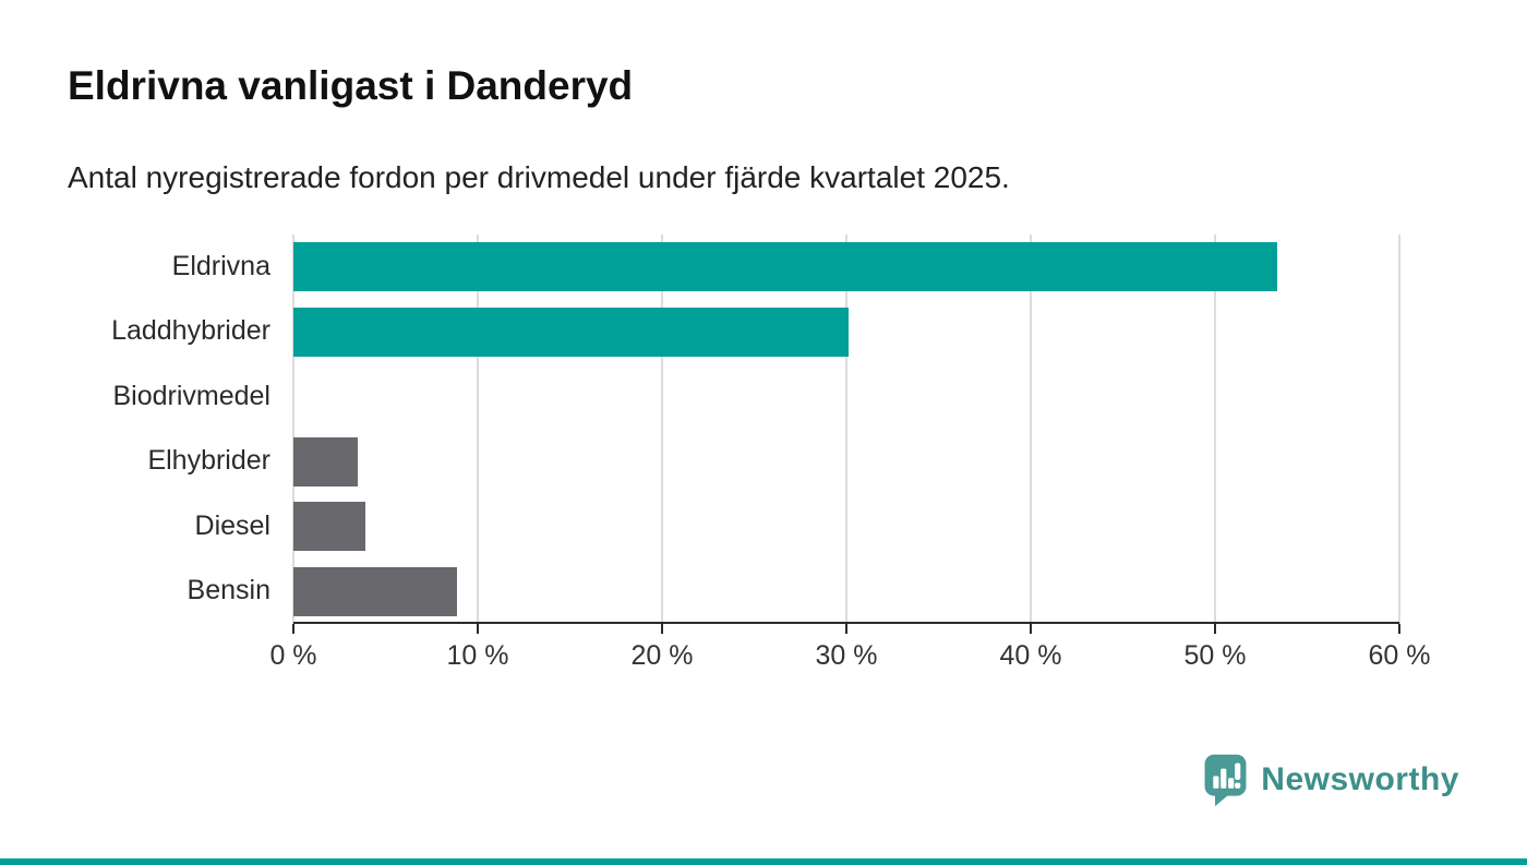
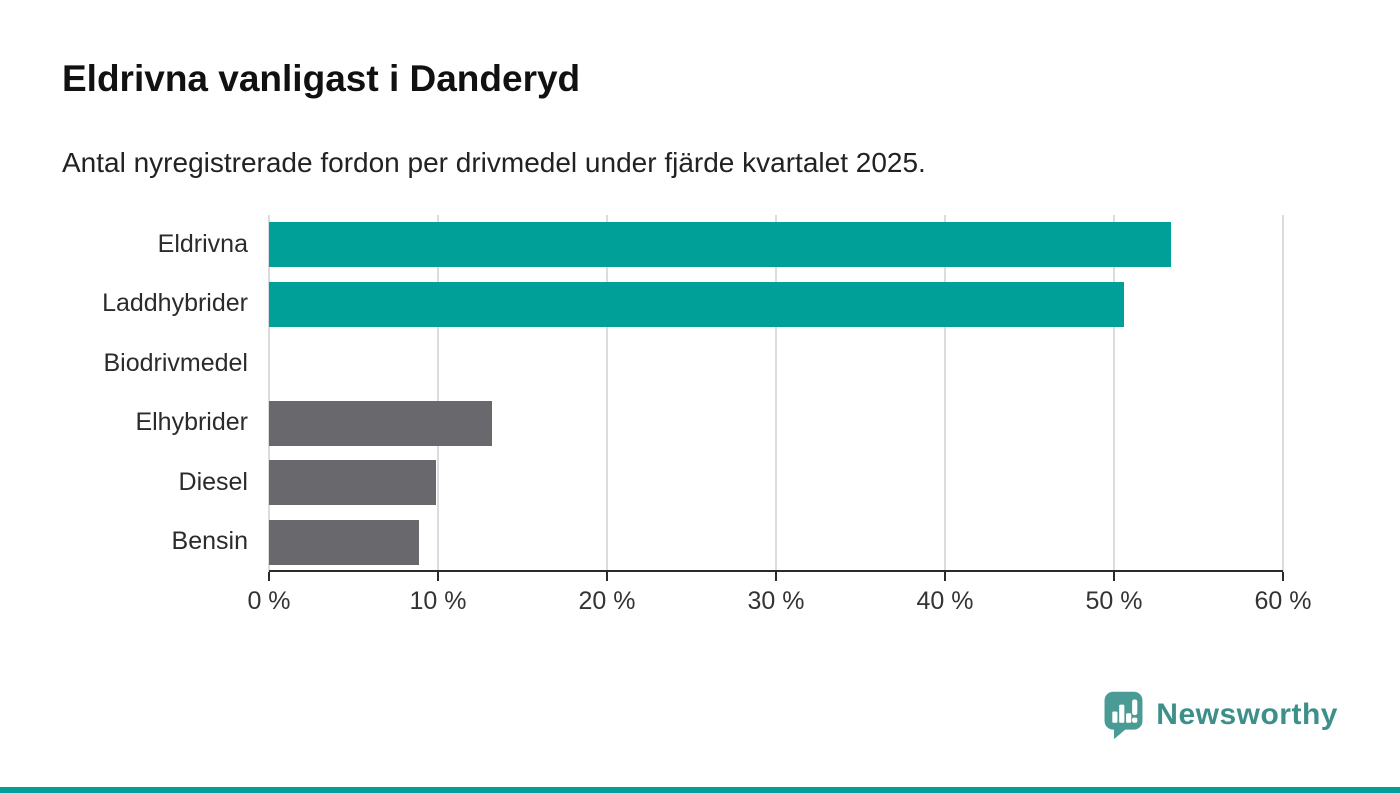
Laddhybrider: 30.1% -> 50.6%
Elhybrider: 3.5% -> 13.2%
Diesel: 3.9% -> 9.9%
